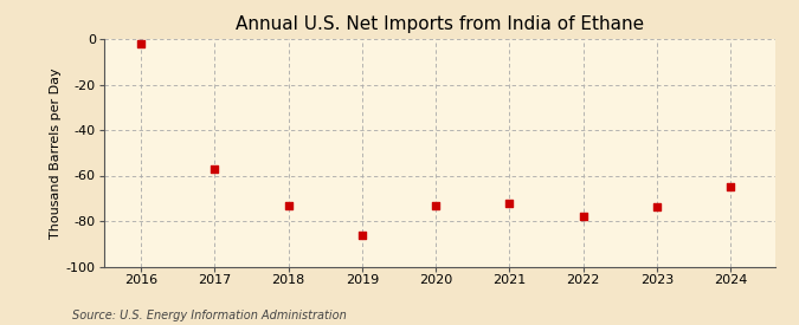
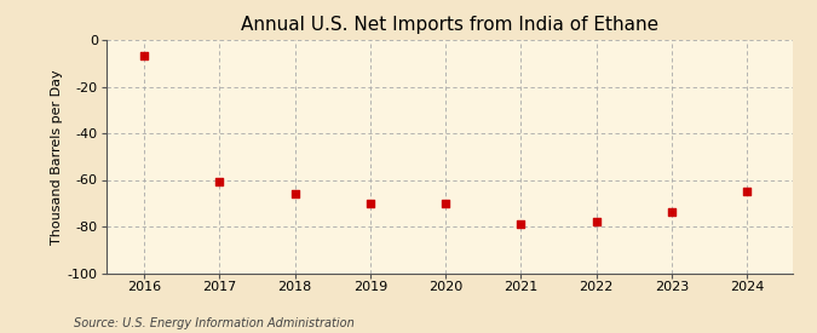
2016: -2 -> -7
2017: -57 -> -61
2018: -73 -> -66
2019: -86 -> -70
2020: -73 -> -70
2021: -72 -> -79
